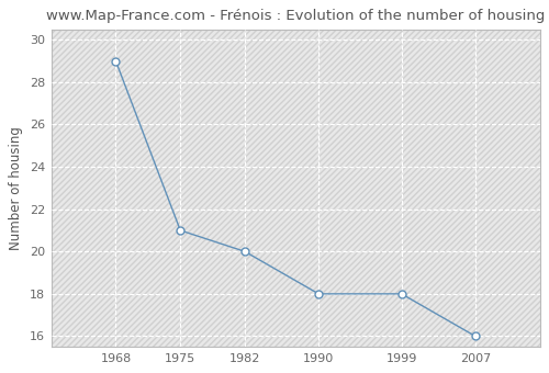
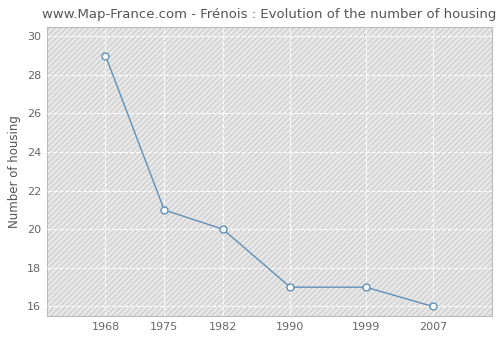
1990: 18 -> 17
1999: 18 -> 17
